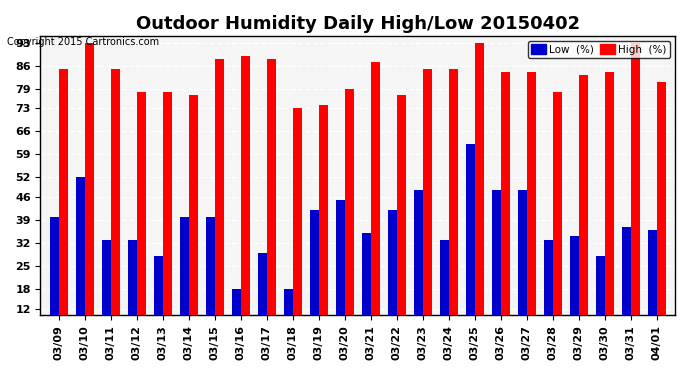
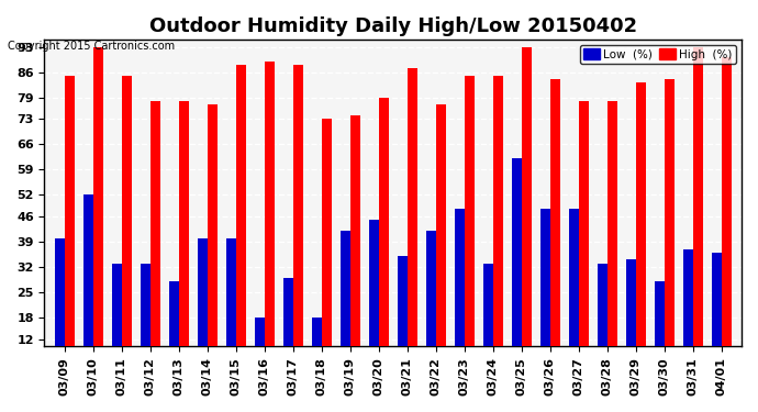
High (%)/03/27: 84 -> 78
High (%)/04/01: 81 -> 90
